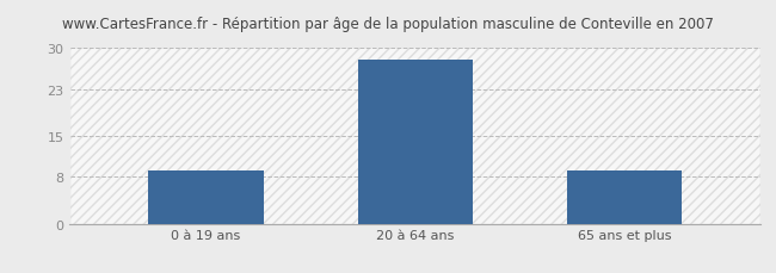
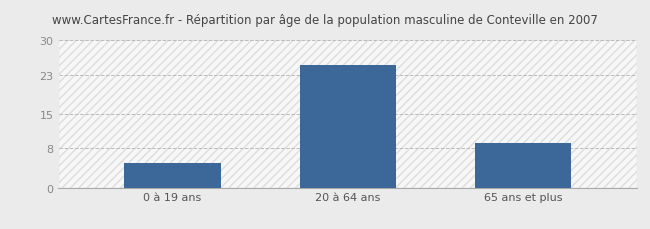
0 à 19 ans: 9 -> 5
20 à 64 ans: 28 -> 25
